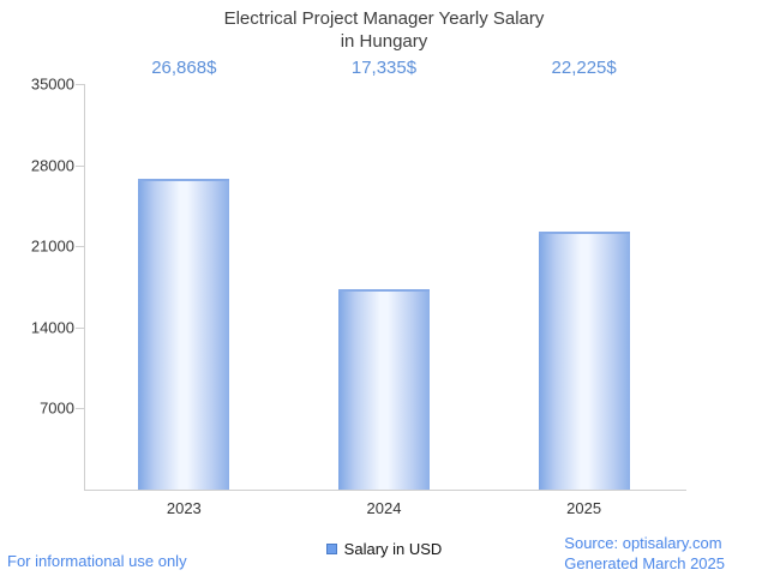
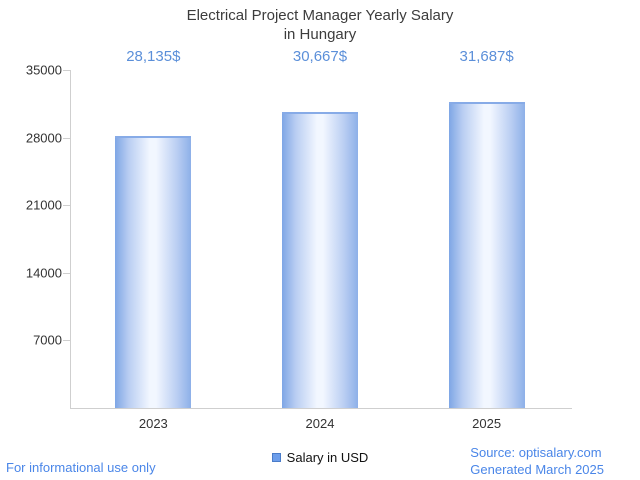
2023: 26,868 -> 28,135
2024: 17,335 -> 30,667
2025: 22,225 -> 31,687
